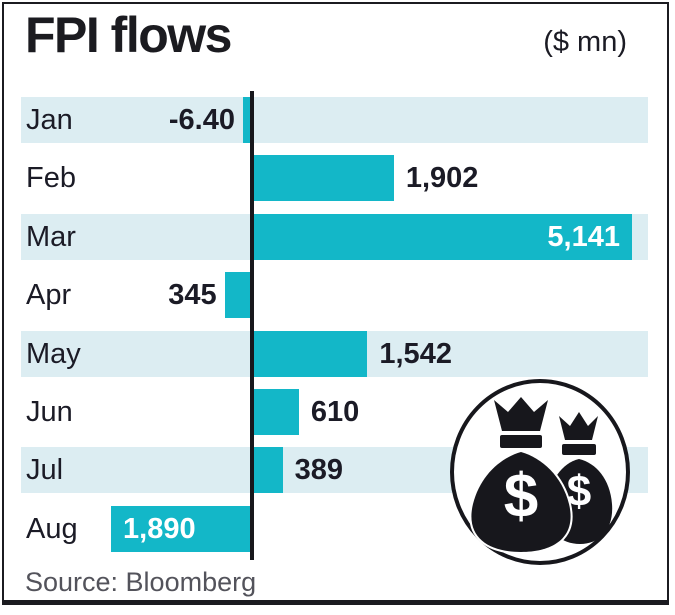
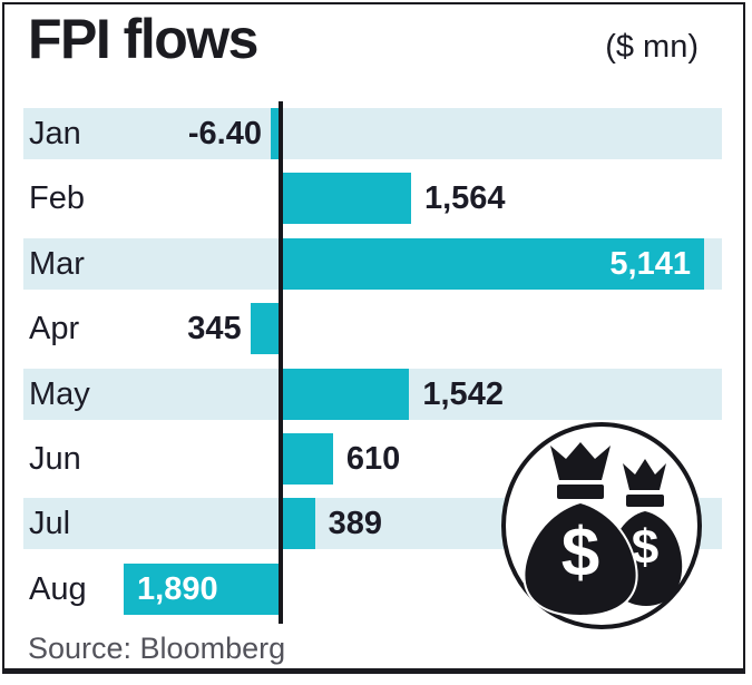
Feb: 1,902 -> 1,564
